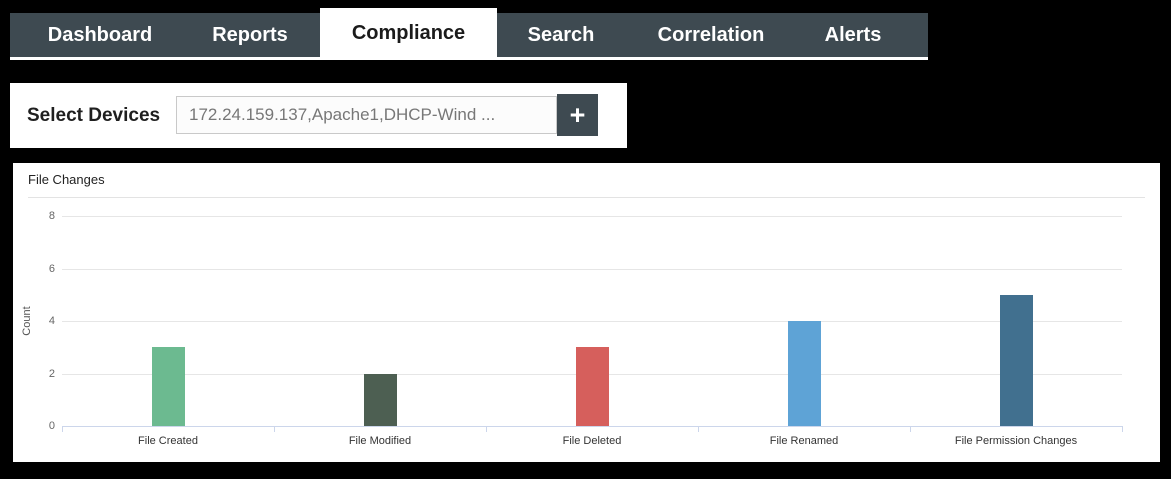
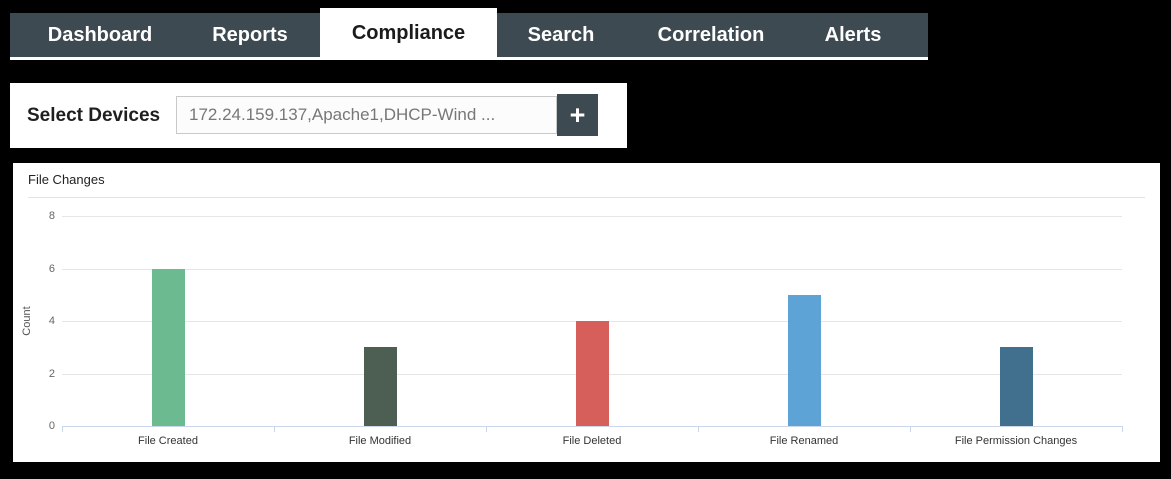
File Created: 3 -> 6
File Modified: 2 -> 3
File Deleted: 3 -> 4
File Renamed: 4 -> 5
File Permission Changes: 5 -> 3
